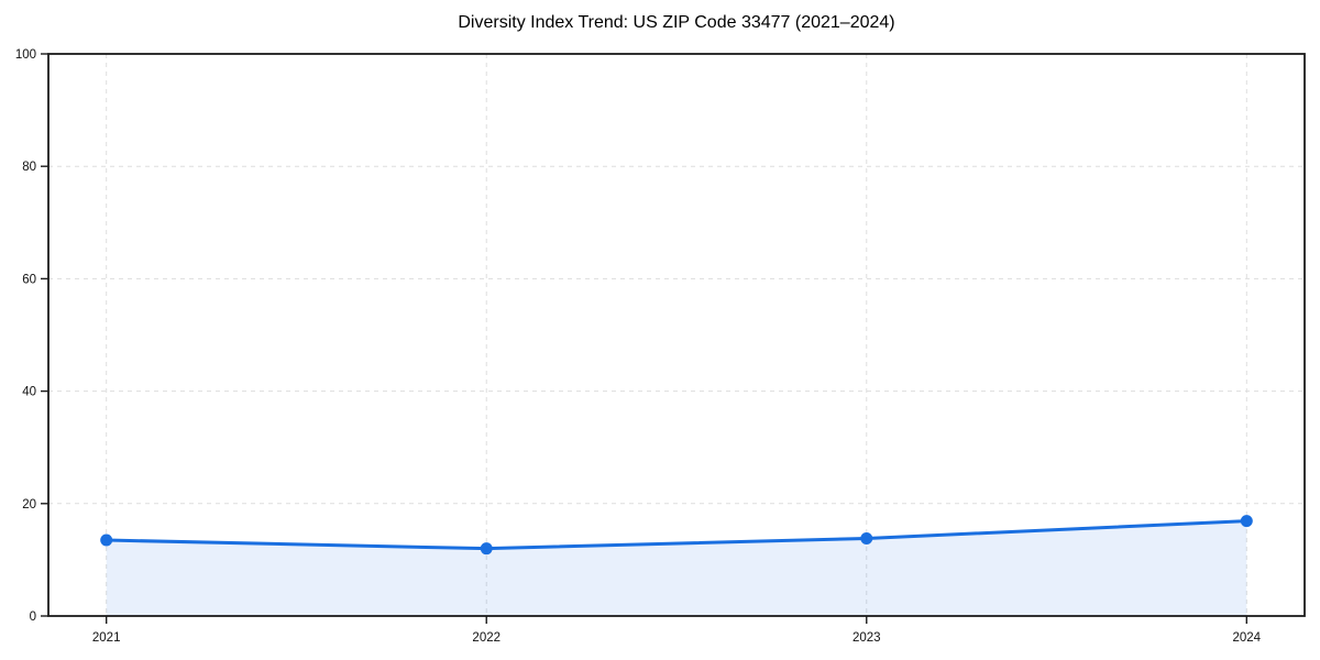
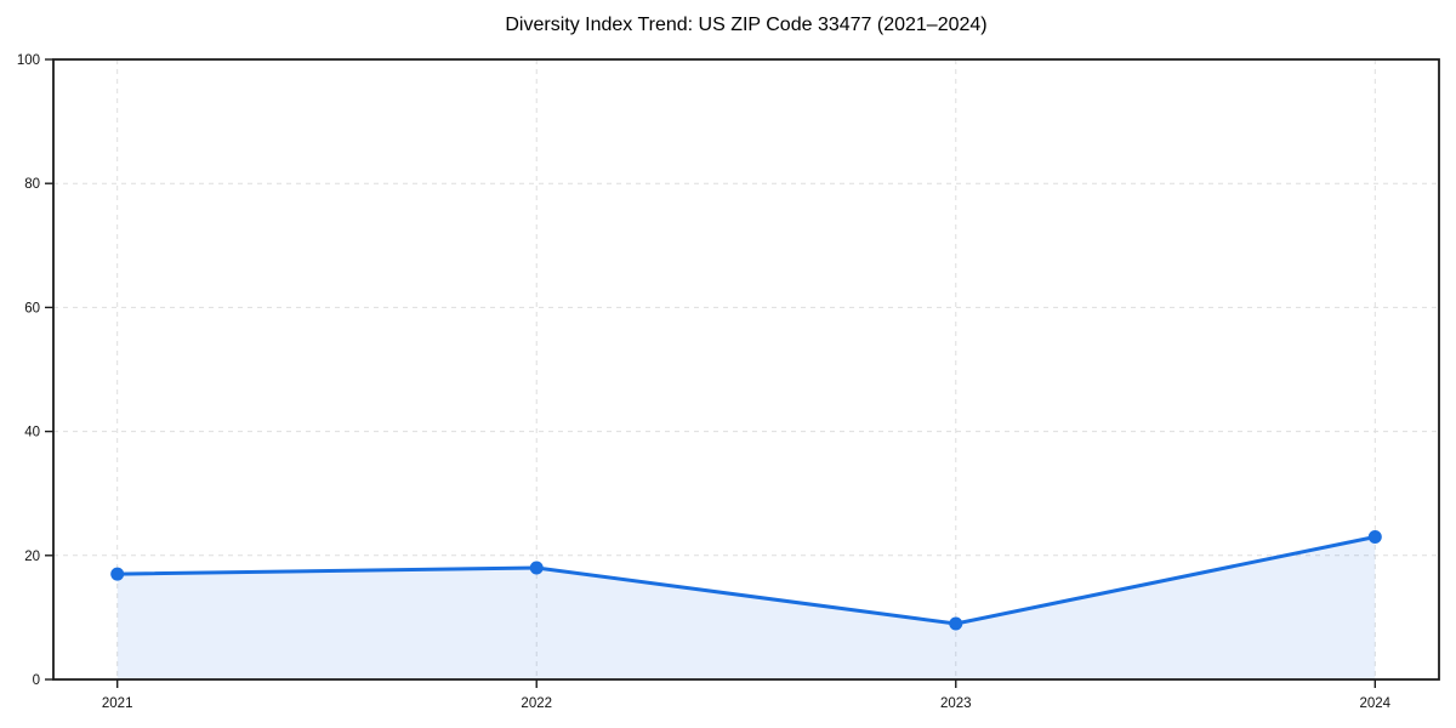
2021: 14 -> 17
2022: 12 -> 18
2023: 14 -> 9
2024: 17 -> 23
